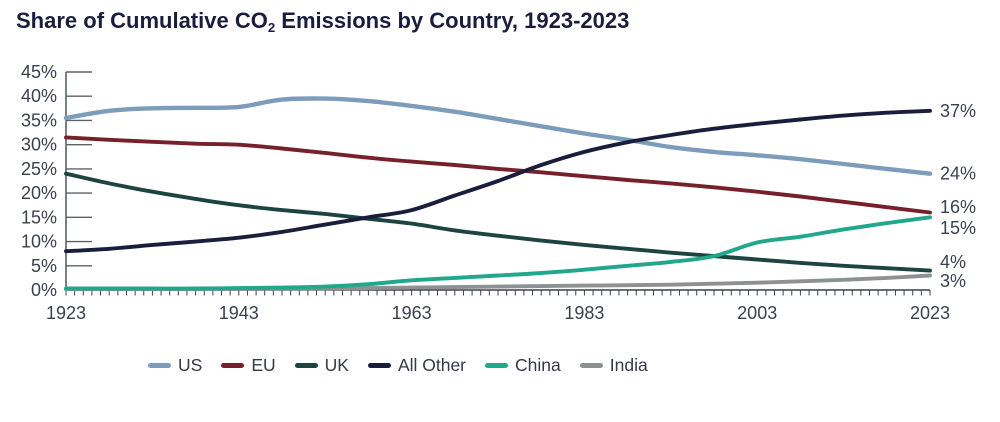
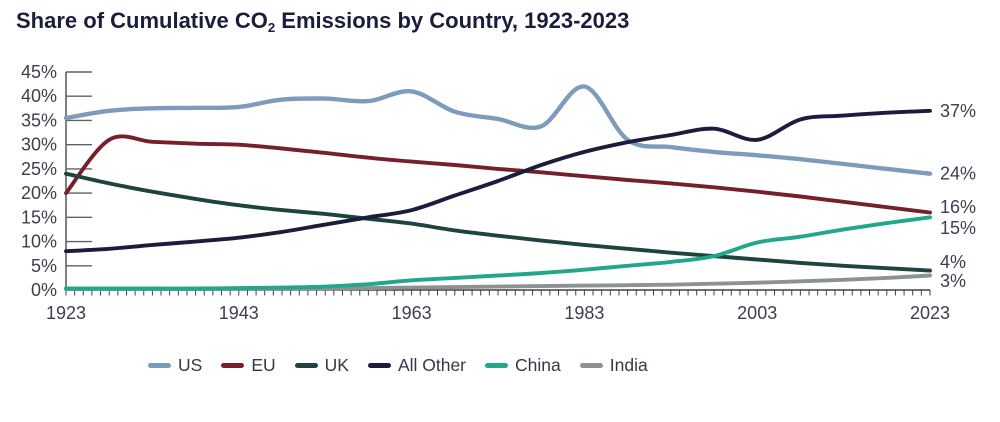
EU/1923: 32% -> 20%
US/1963: 38% -> 41%
US/1983: 32% -> 42%
All Other/2003: 34% -> 31%
